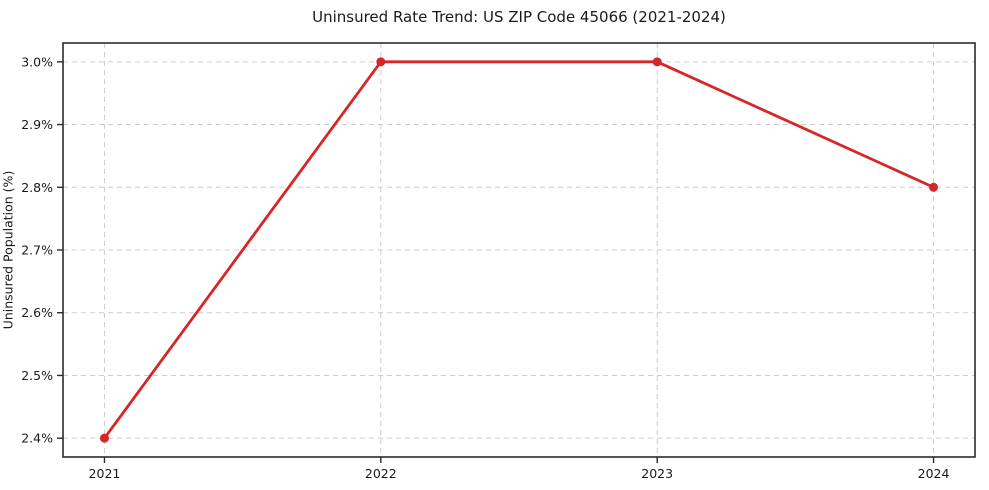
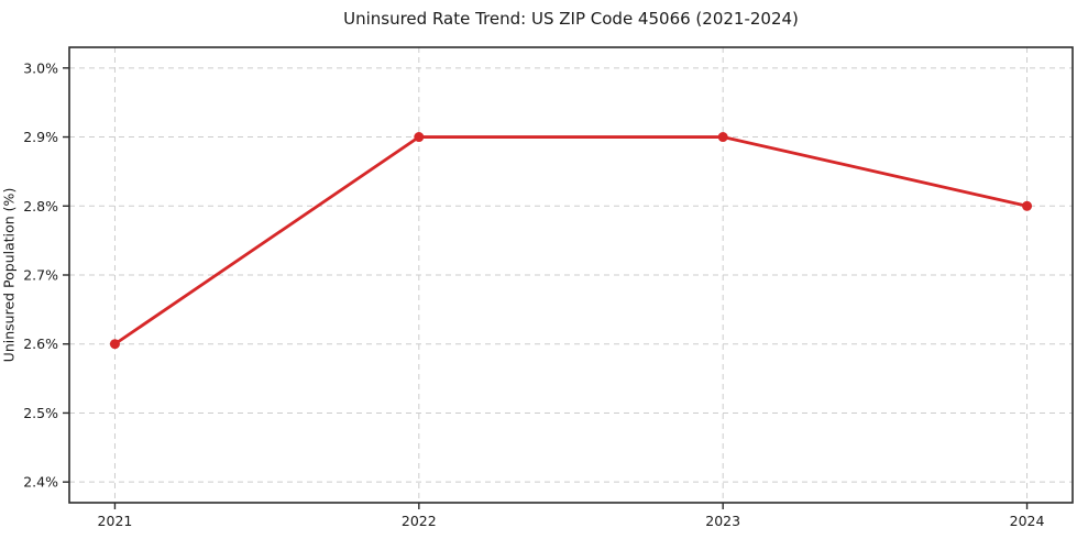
2021: 2.4% -> 2.6%
2022: 3.0% -> 2.9%
2023: 3.0% -> 2.9%
